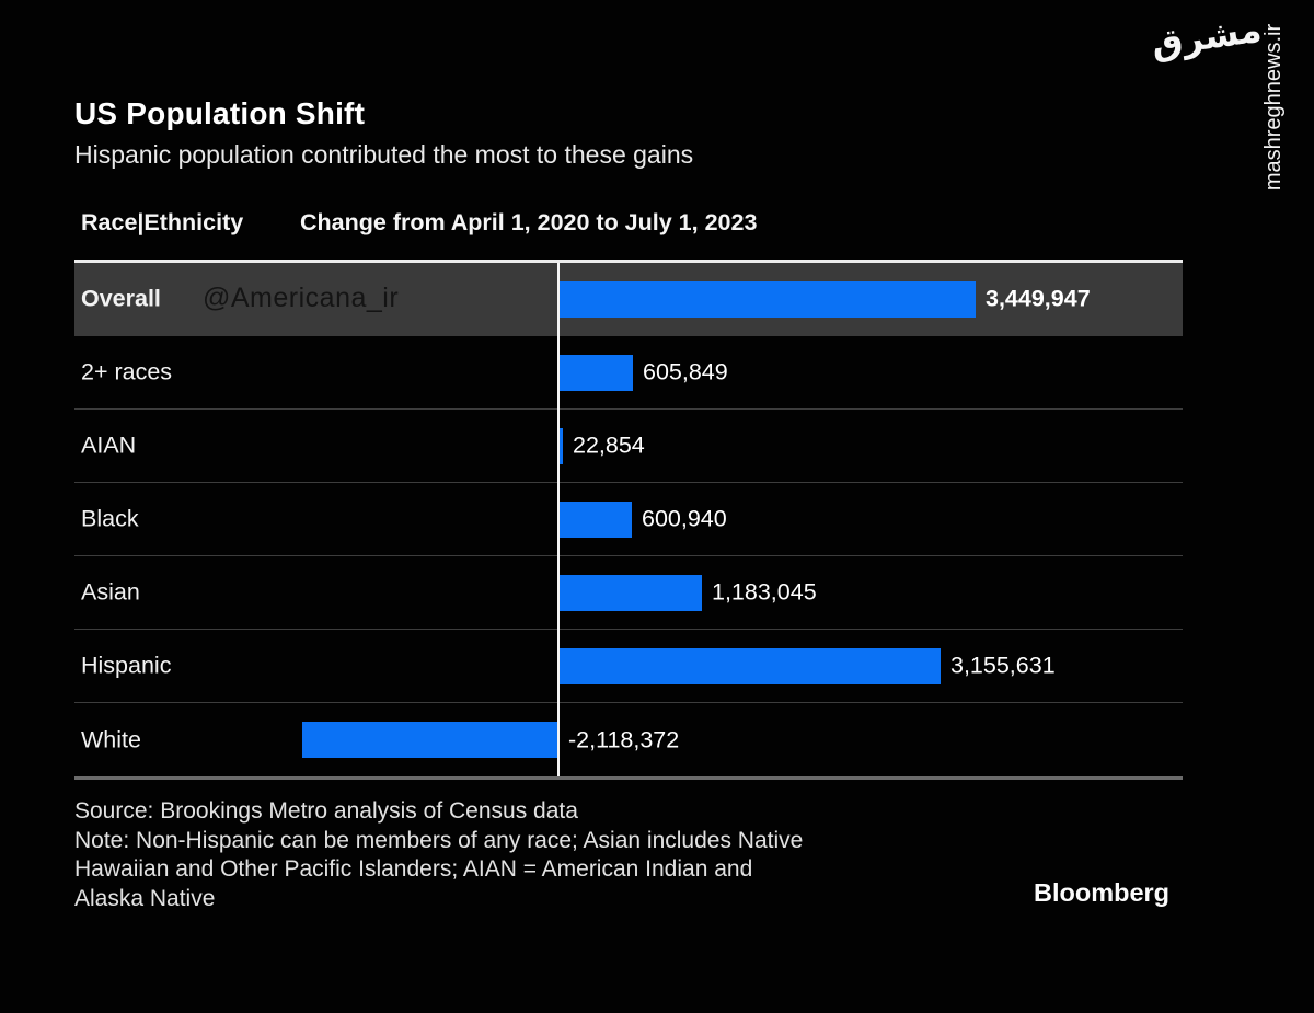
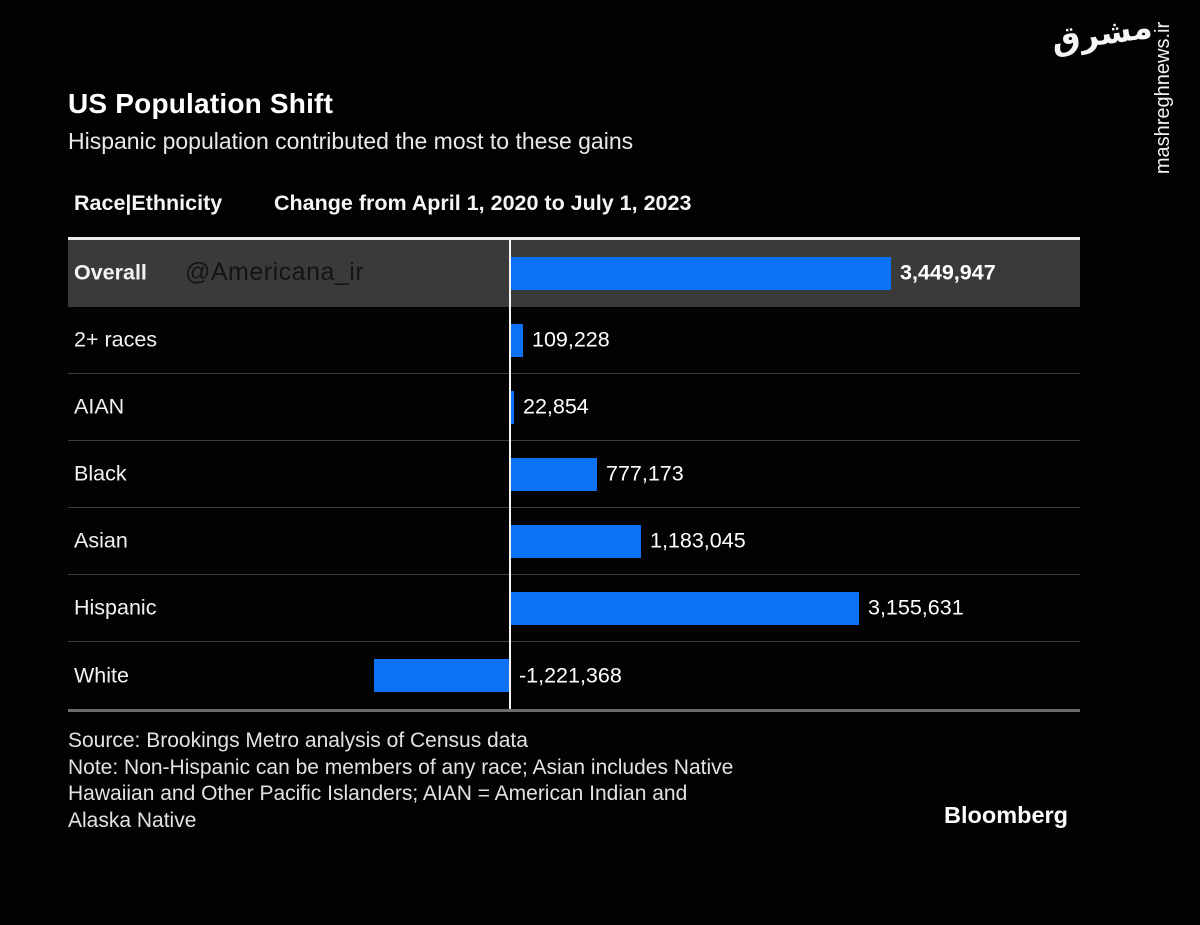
2+ races: 605,849 -> 109,228
Black: 600,940 -> 777,173
White: -2,118,372 -> -1,221,368
